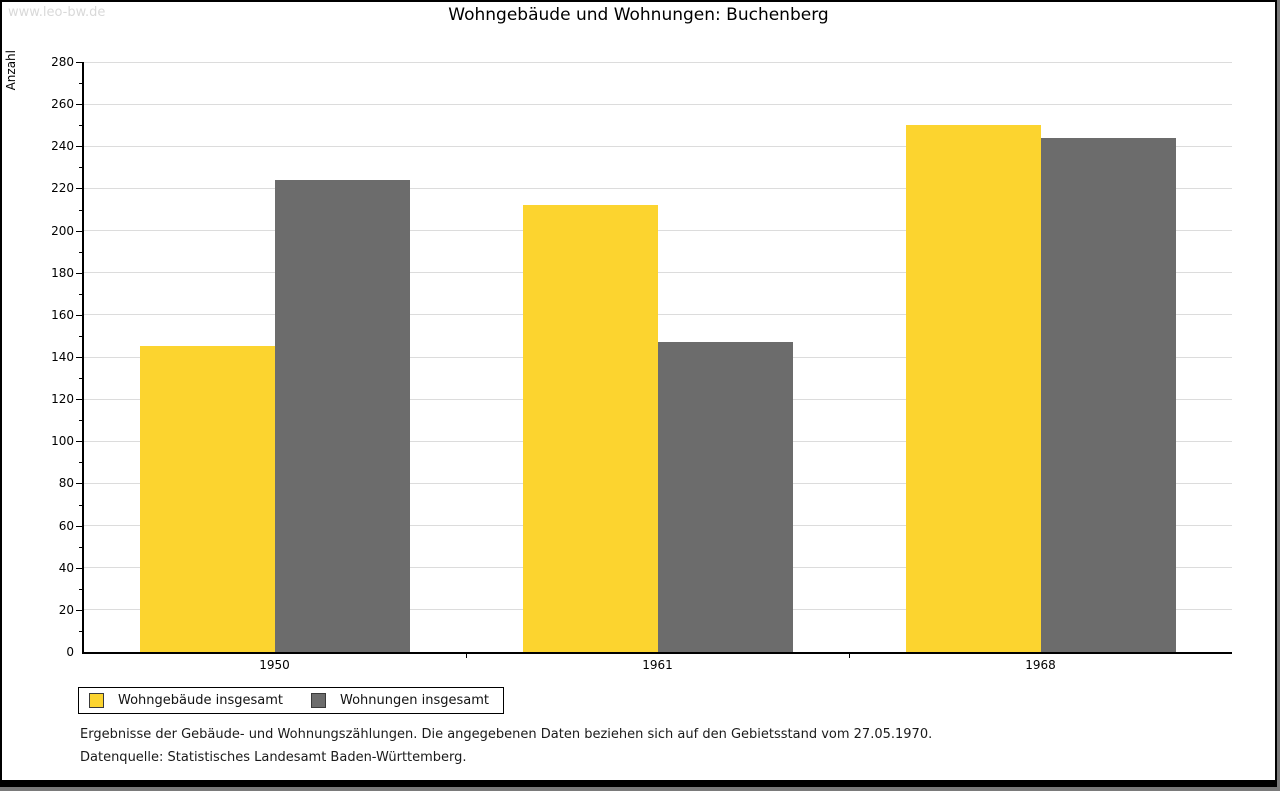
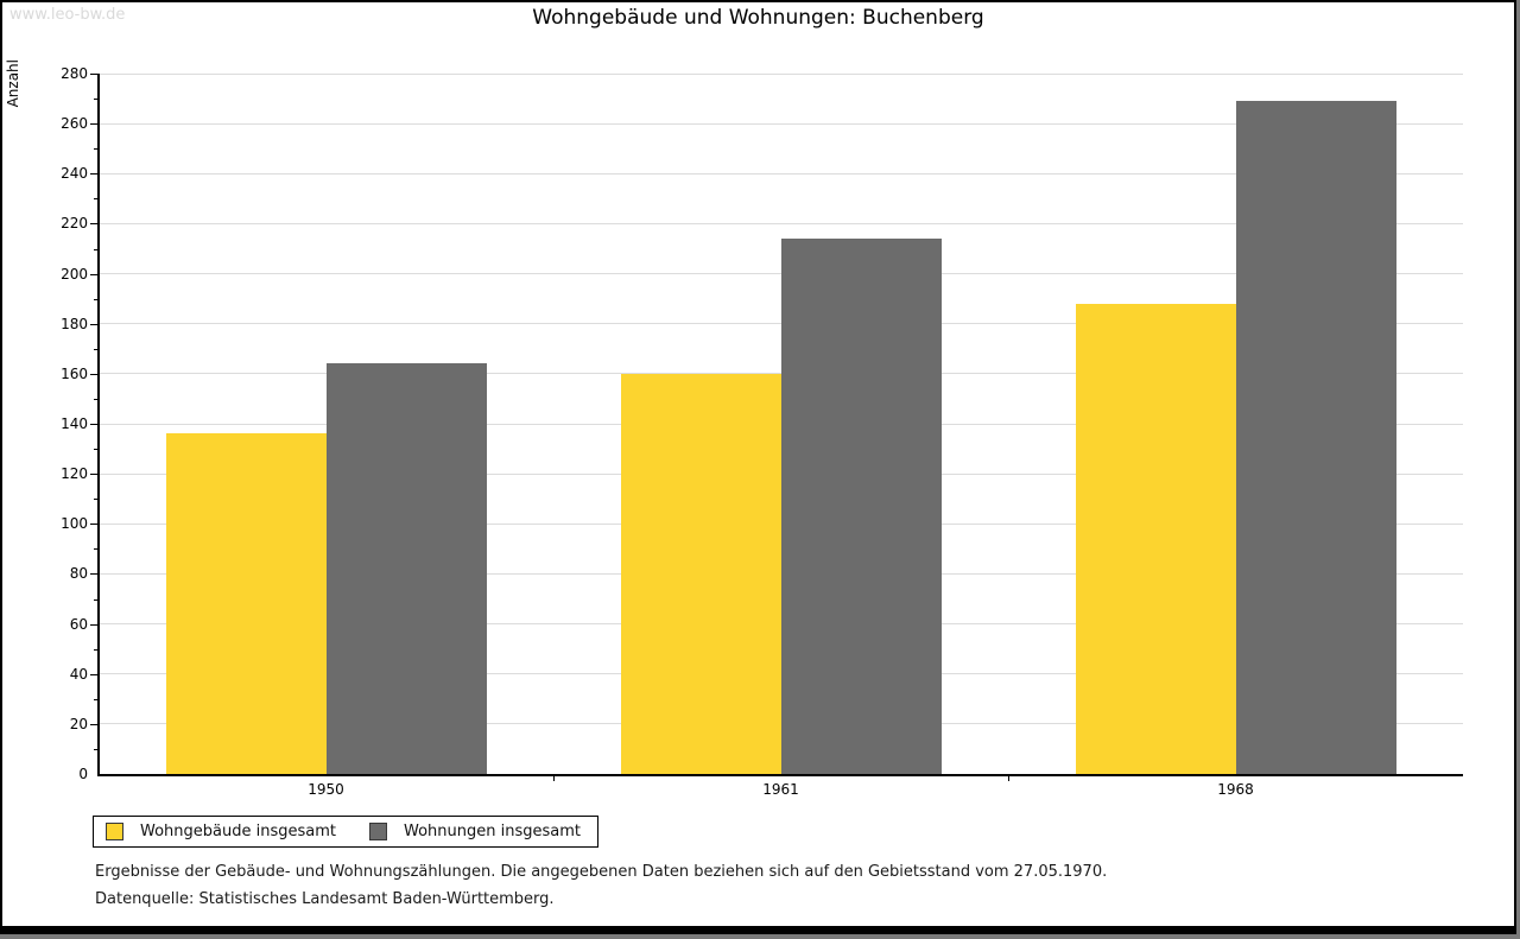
Wohngebäude insgesamt/1950: 145 -> 136
Wohnungen insgesamt/1950: 224 -> 164
Wohngebäude insgesamt/1961: 212 -> 160
Wohnungen insgesamt/1961: 147 -> 214
Wohngebäude insgesamt/1968: 250 -> 188
Wohnungen insgesamt/1968: 244 -> 269
